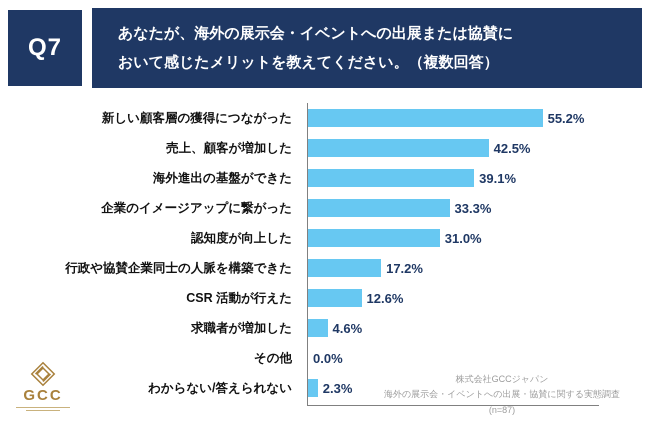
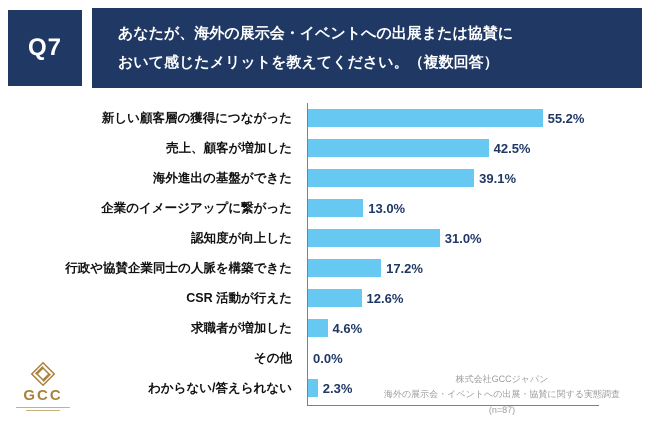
企業のイメージアップに繋がった: 33.3% -> 13.0%
